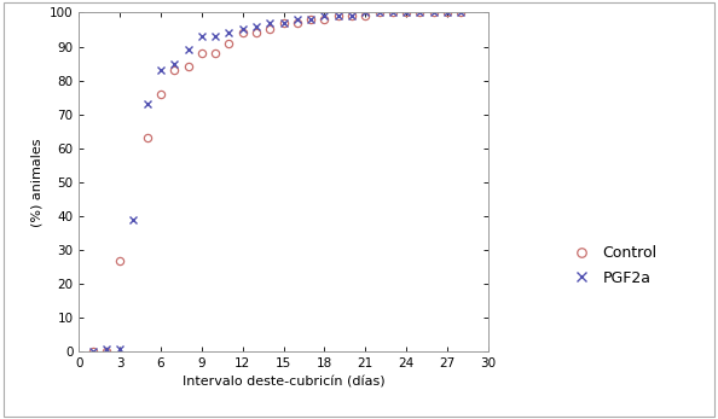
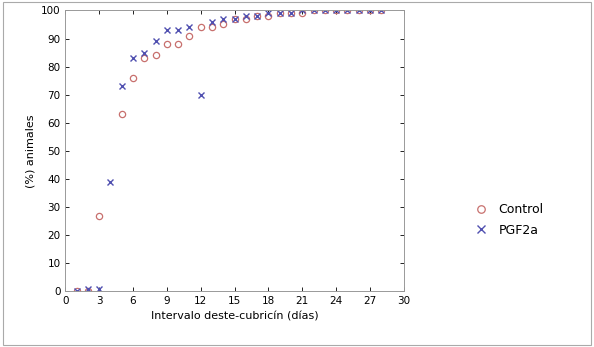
PGF2a/12: 95 -> 70
